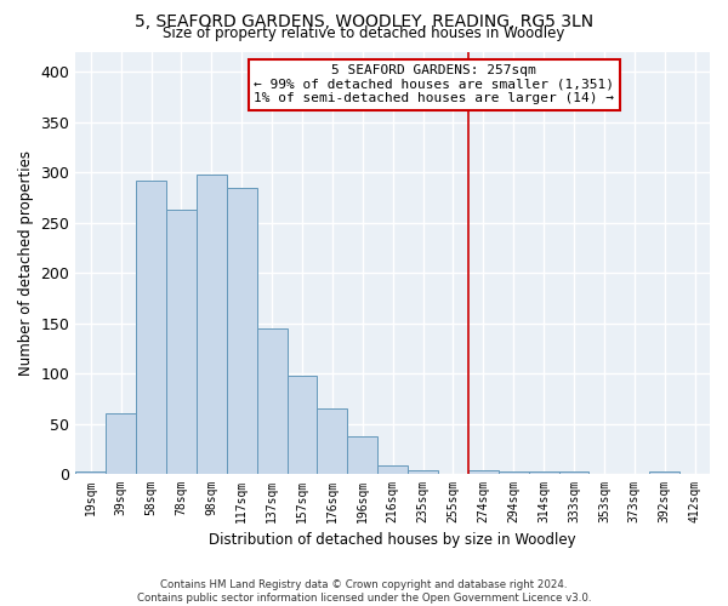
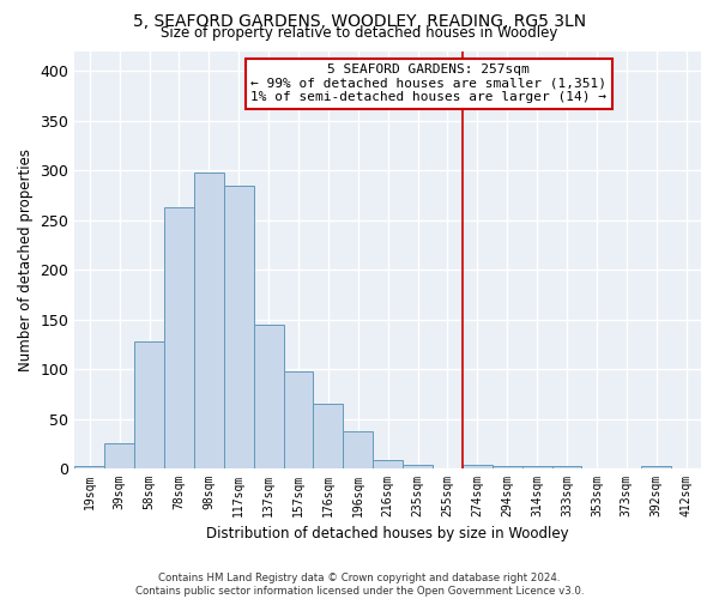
39sqm: 60 -> 25
58sqm: 292 -> 128
